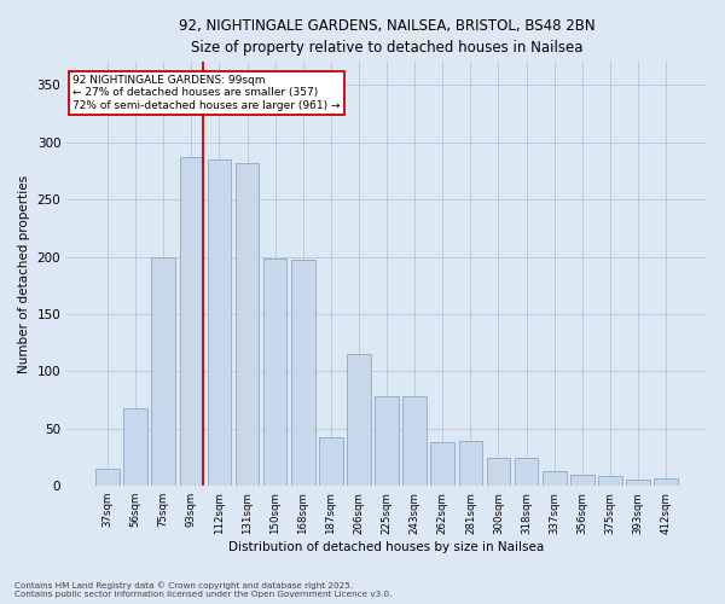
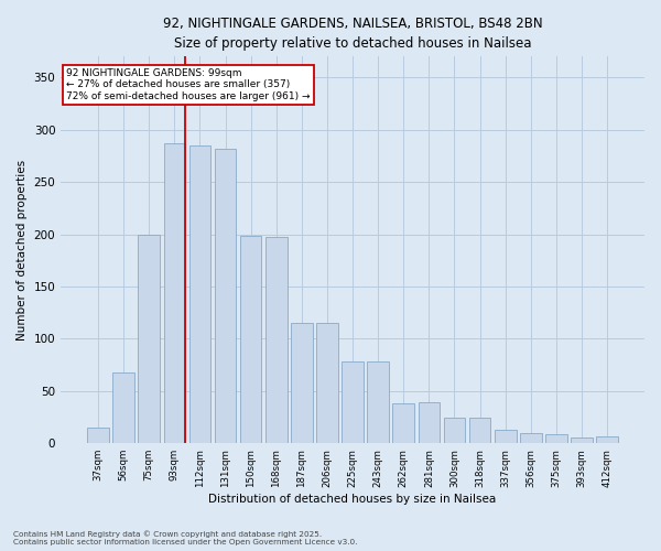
187sqm: 42 -> 115
